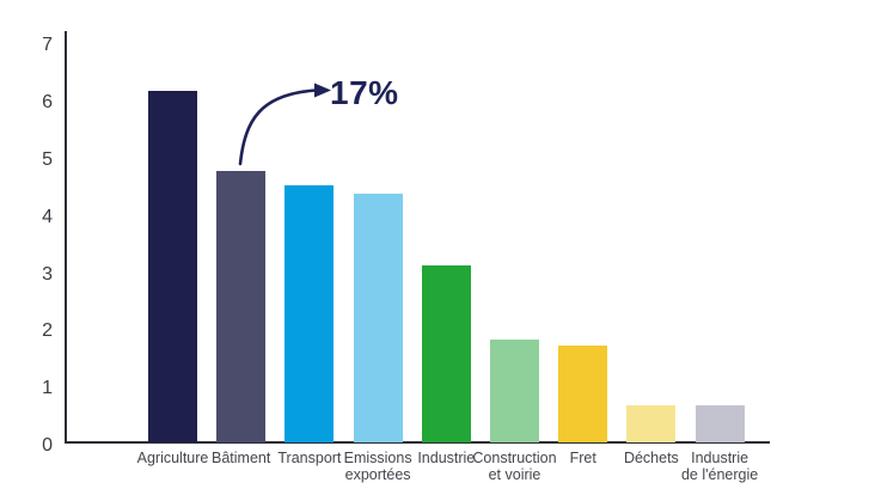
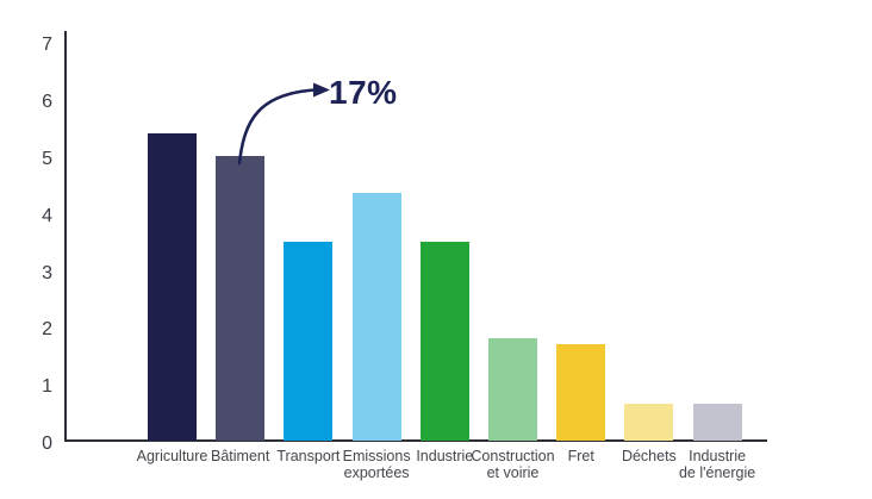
Agriculture: 6.2 -> 5.4
Bâtiment: 4.8 -> 5.0
Transport: 4.5 -> 3.5
Industrie: 3.1 -> 3.5
